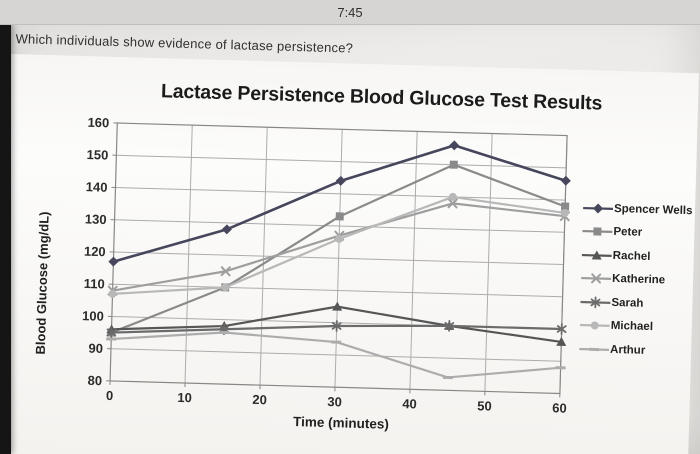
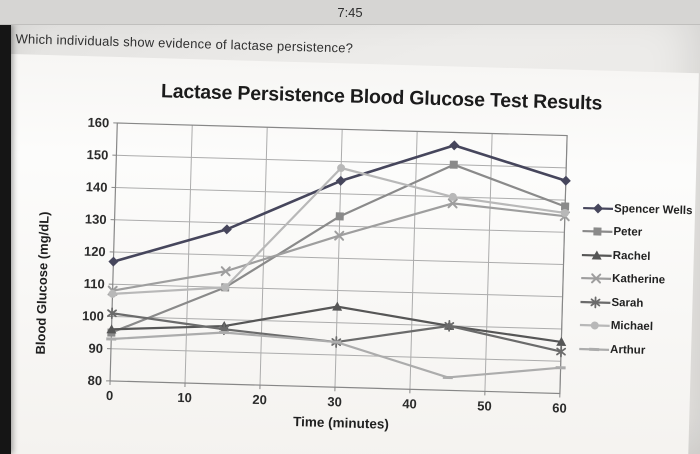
Sarah/0: 95 -> 101
Sarah/30: 99 -> 94
Michael/30: 126 -> 148
Sarah/60: 100 -> 93
